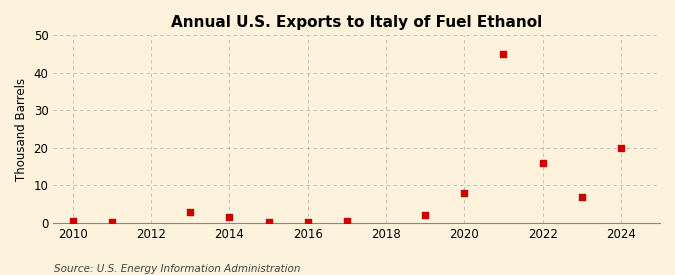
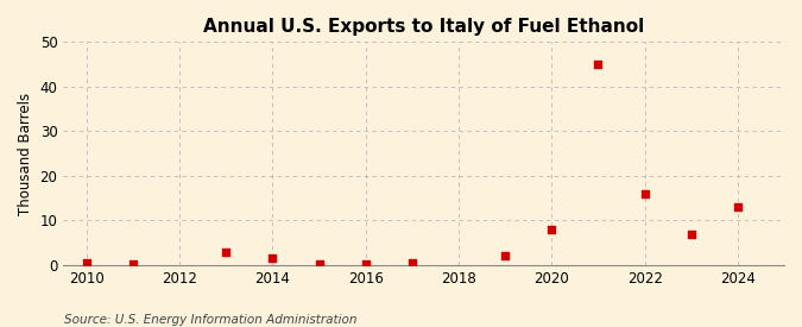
2024: 20.0 -> 13.0
